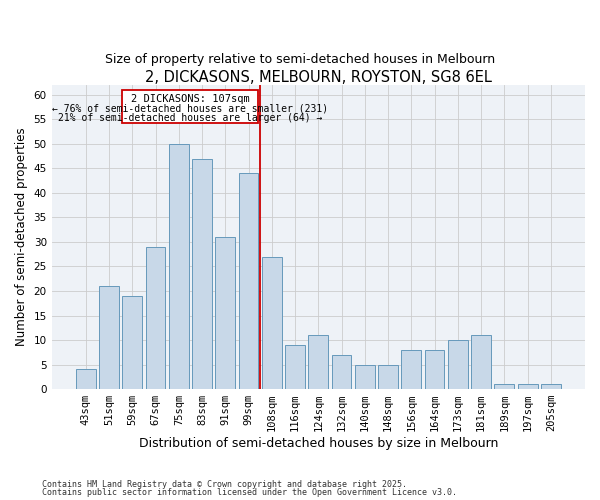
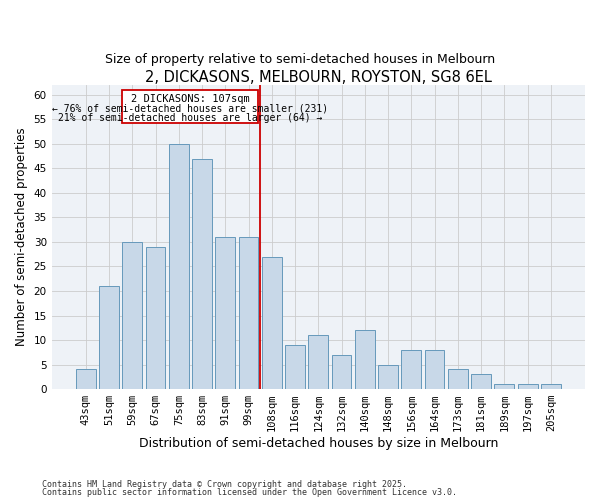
59sqm: 19 -> 30
99sqm: 44 -> 31
140sqm: 5 -> 12
173sqm: 10 -> 4
181sqm: 11 -> 3
